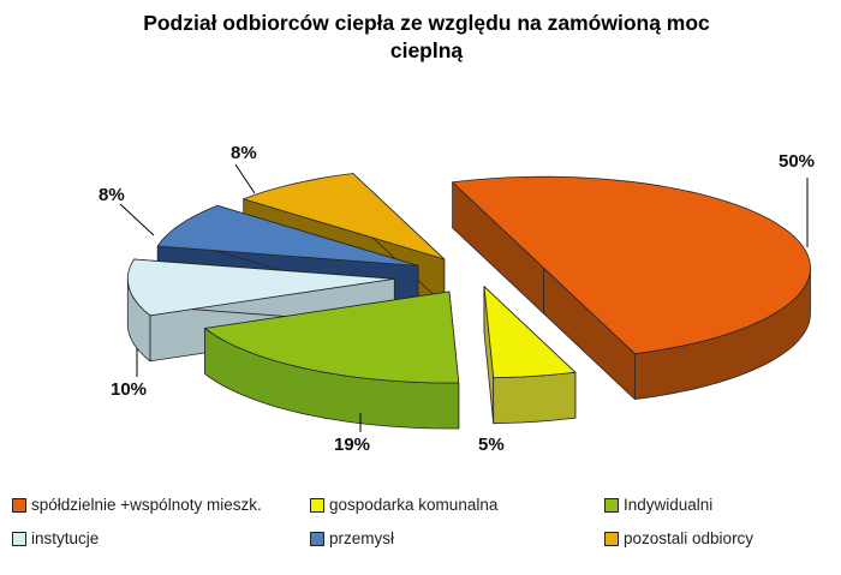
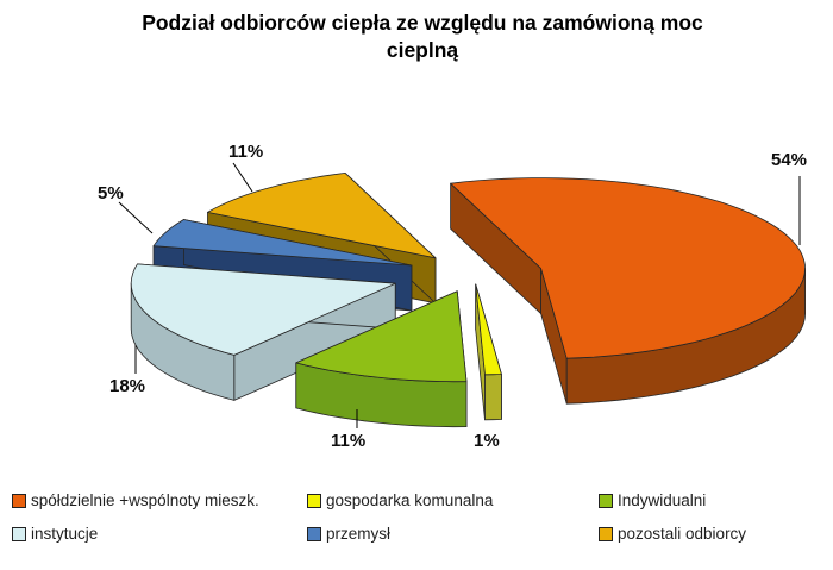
spółdzielnie +wspólnoty mieszk.: 50% -> 54%
gospodarka komunalna: 5% -> 1%
Indywidualni: 19% -> 11%
instytucje: 10% -> 18%
przemysł: 8% -> 5%
pozostali odbiorcy: 8% -> 11%
